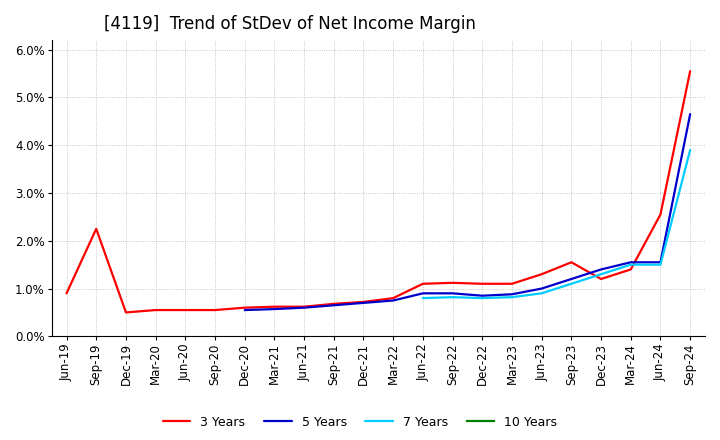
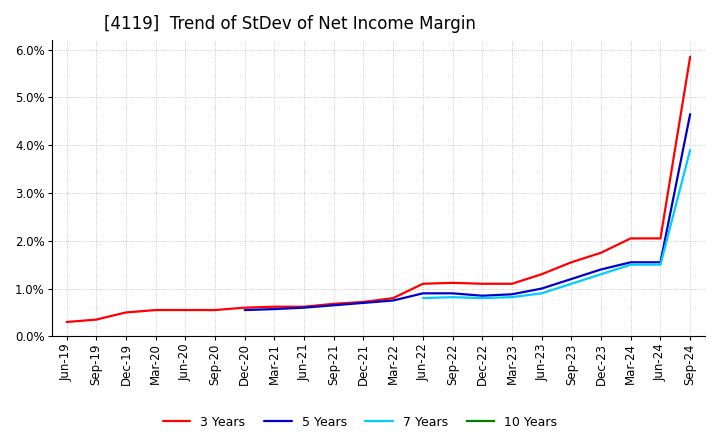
3 Years/Jun-19: 0.90% -> 0.30%
3 Years/Sep-19: 2.25% -> 0.35%
3 Years/Dec-23: 1.20% -> 1.75%
3 Years/Mar-24: 1.40% -> 2.05%
3 Years/Jun-24: 2.55% -> 2.05%
3 Years/Sep-24: 5.55% -> 5.85%
